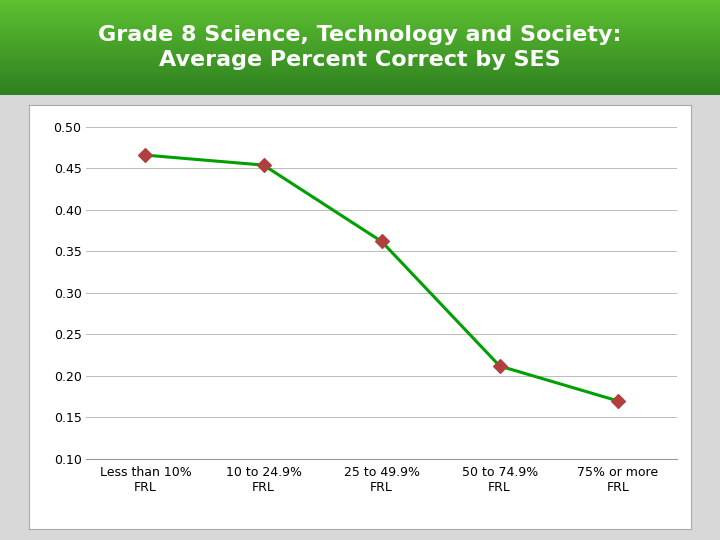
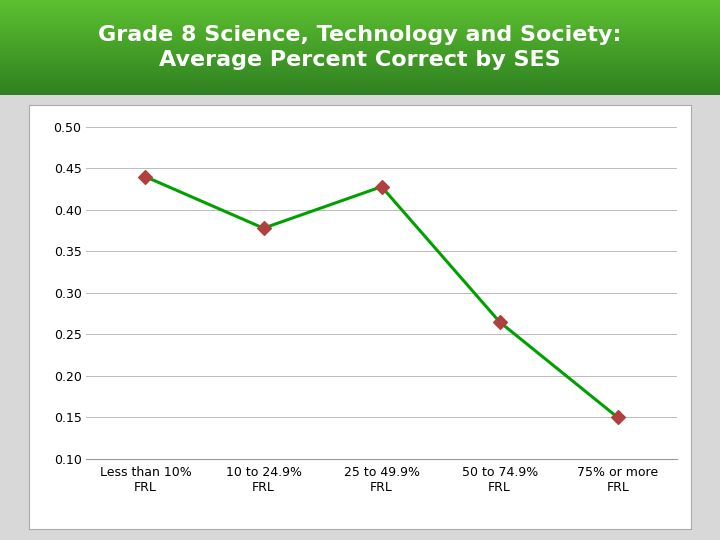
Less than 10% FRL: 0.466 -> 0.440
10 to 24.9% FRL: 0.454 -> 0.378
25 to 49.9% FRL: 0.362 -> 0.428
50 to 74.9% FRL: 0.212 -> 0.265
75% or more FRL: 0.170 -> 0.150
